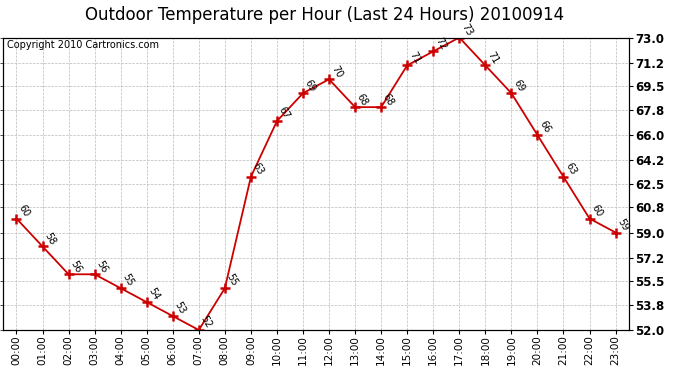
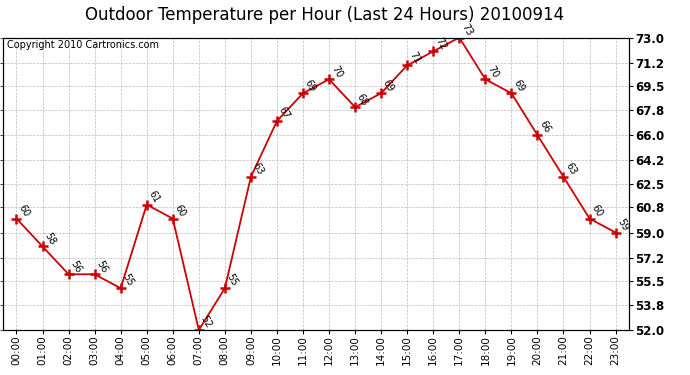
05:00: 54 -> 61
06:00: 53 -> 60
14:00: 68 -> 69
18:00: 71 -> 70
